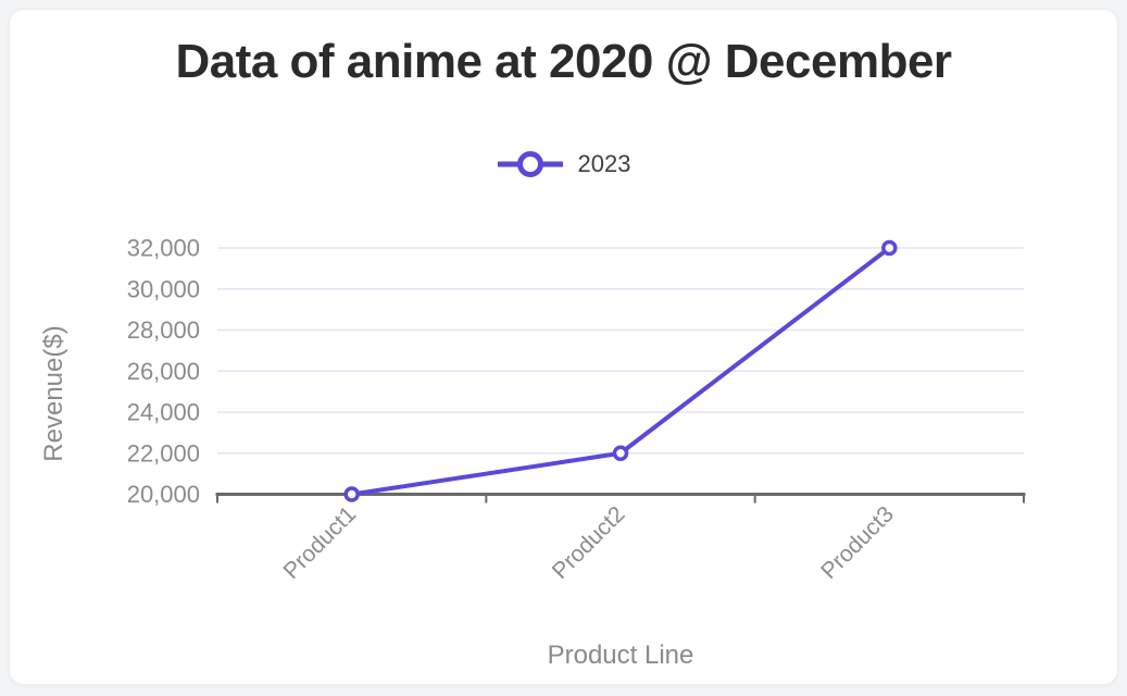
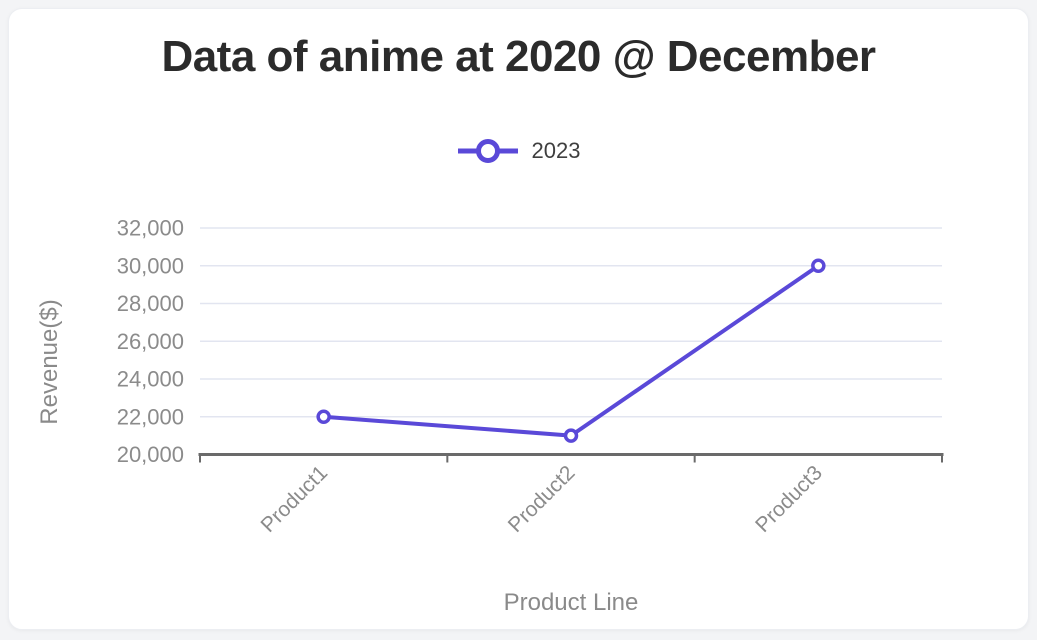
Product1: 20000 -> 22000
Product2: 22000 -> 21000
Product3: 32000 -> 30000
